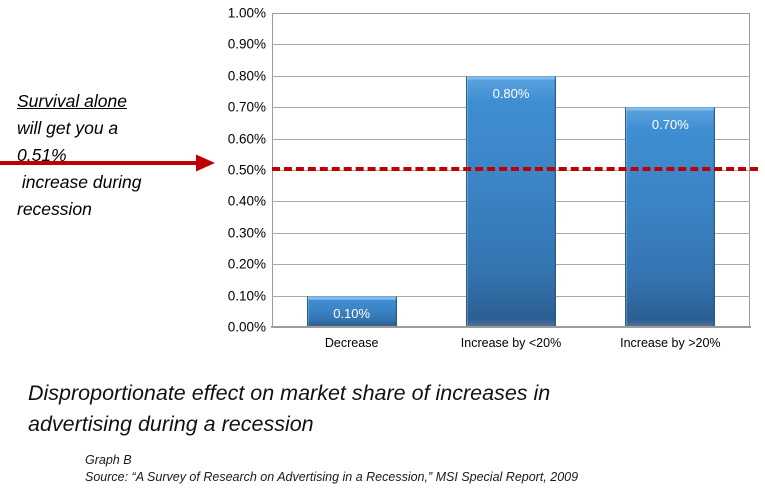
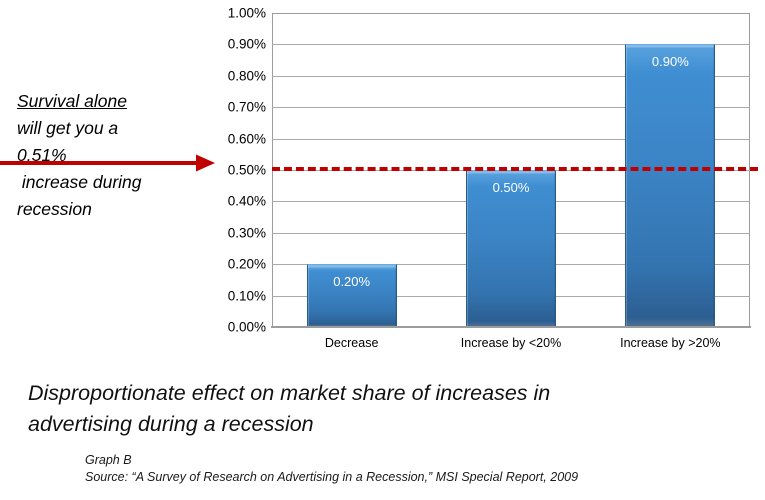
Decrease: 0.10% -> 0.20%
Increase by <20%: 0.80% -> 0.50%
Increase by >20%: 0.70% -> 0.90%
